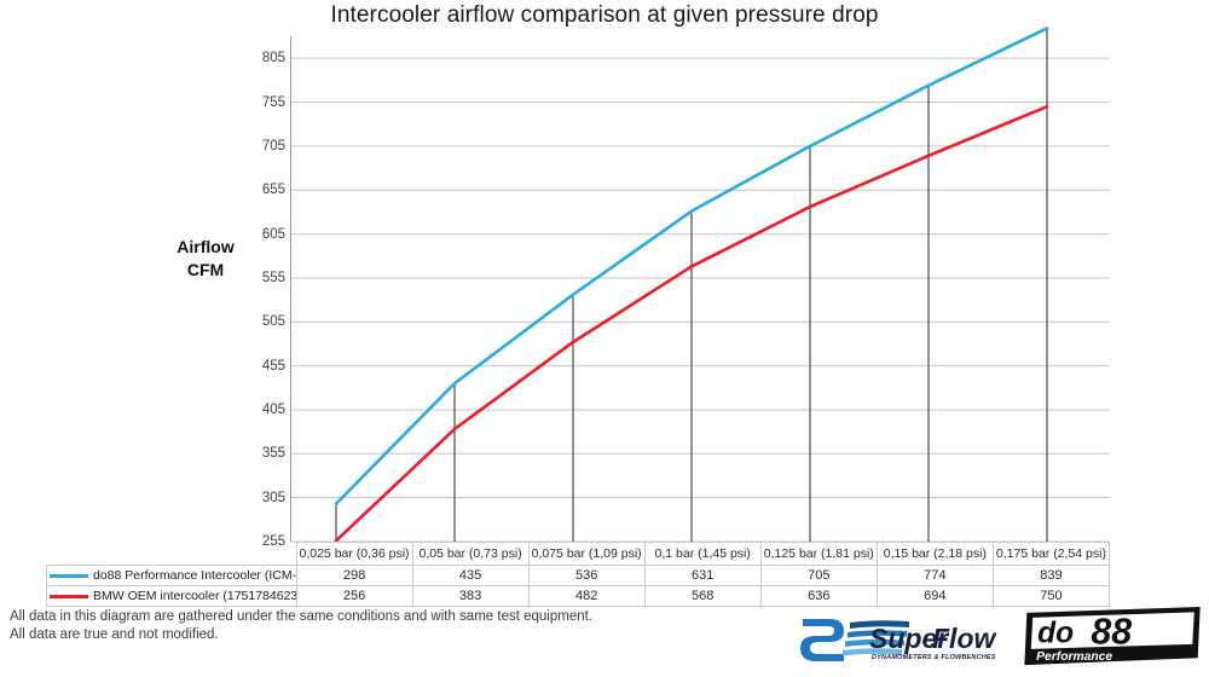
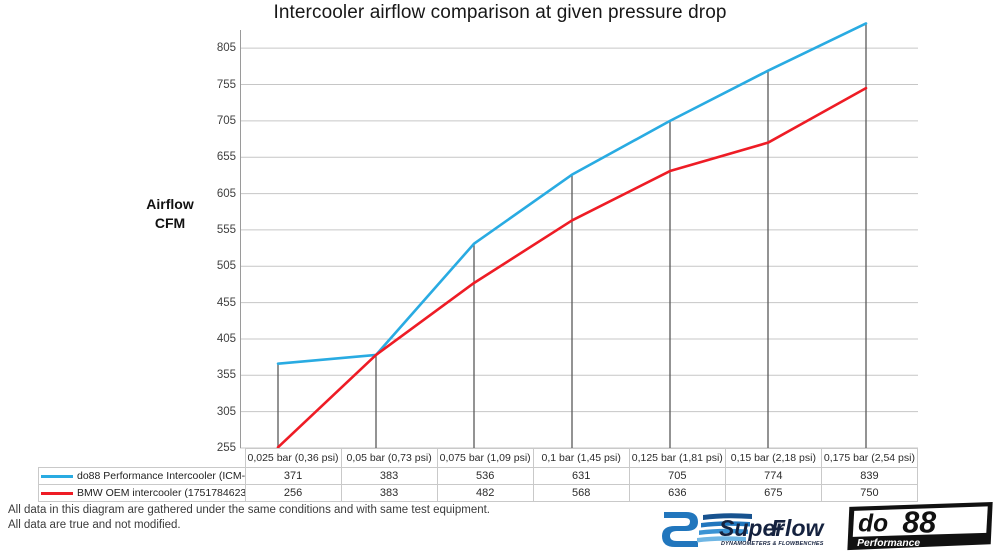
do88 Performance Intercooler (ICM-320)/0,025 bar (0,36 psi): 298 -> 371
do88 Performance Intercooler (ICM-320)/0,05 bar (0,73 psi): 435 -> 383
BMW OEM intercooler (17517846235)/0,15 bar (2,18 psi): 694 -> 675
